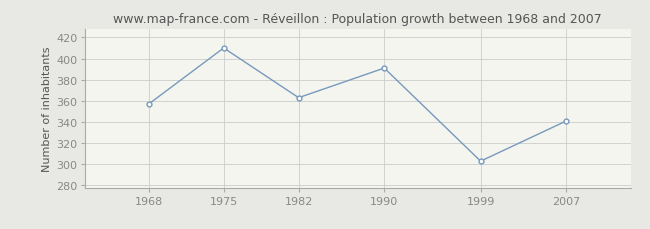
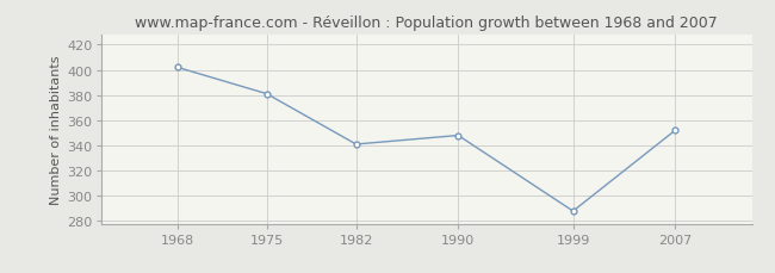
1968: 357 -> 402
1975: 410 -> 381
1982: 363 -> 341
1990: 391 -> 348
1999: 303 -> 288
2007: 341 -> 352
